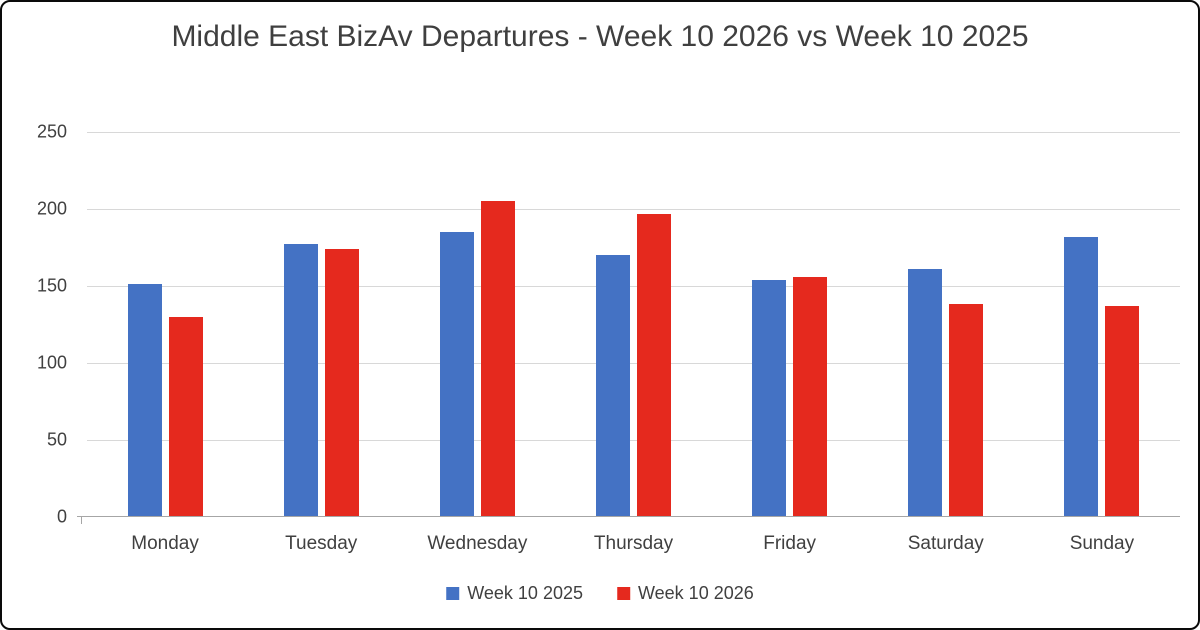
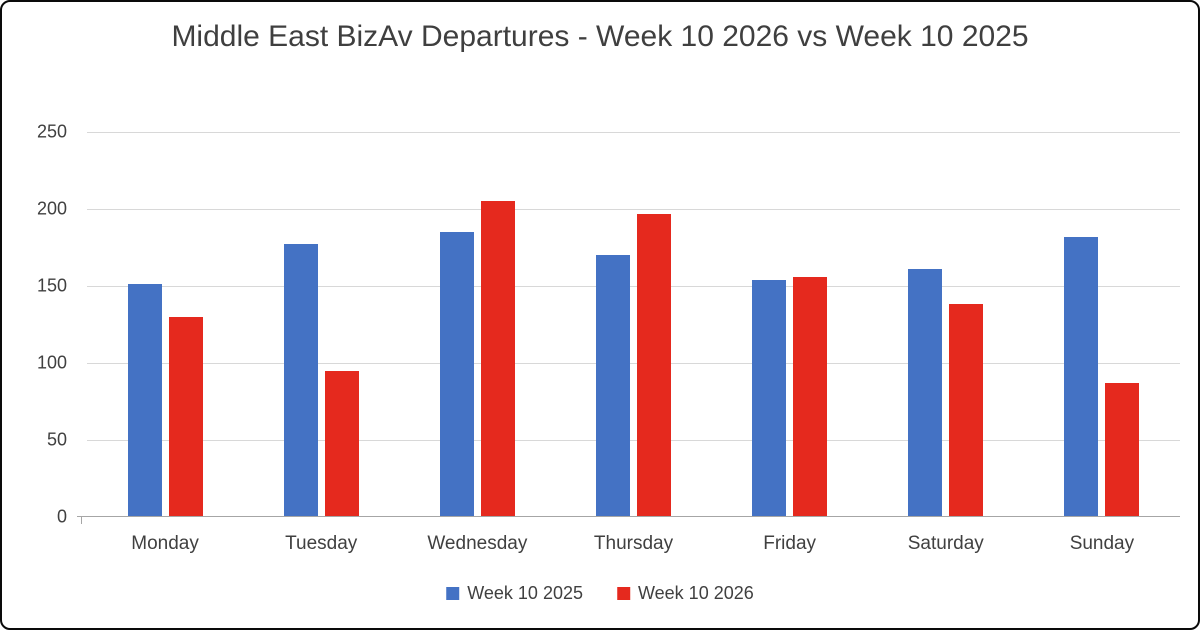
Week 10 2026/Tuesday: 174 -> 95
Week 10 2026/Sunday: 137 -> 87
